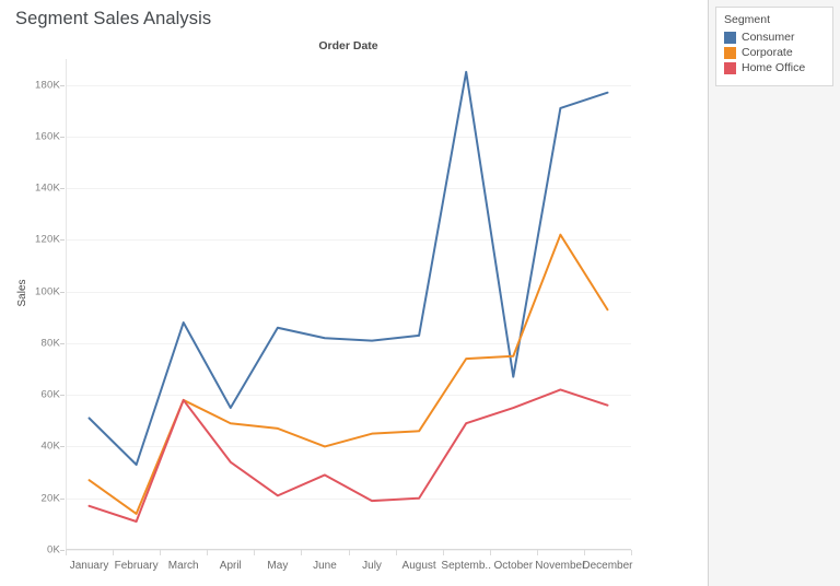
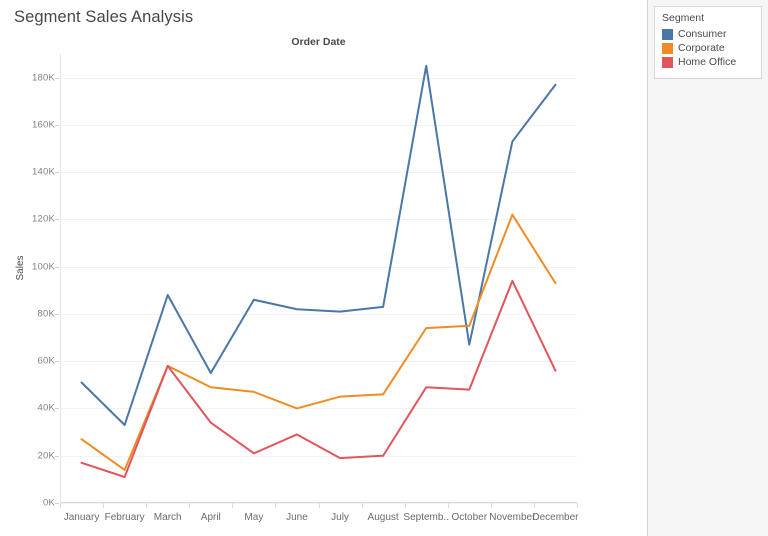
Home Office/October: 55K -> 48K
Consumer/November: 171K -> 153K
Home Office/November: 62K -> 94K
